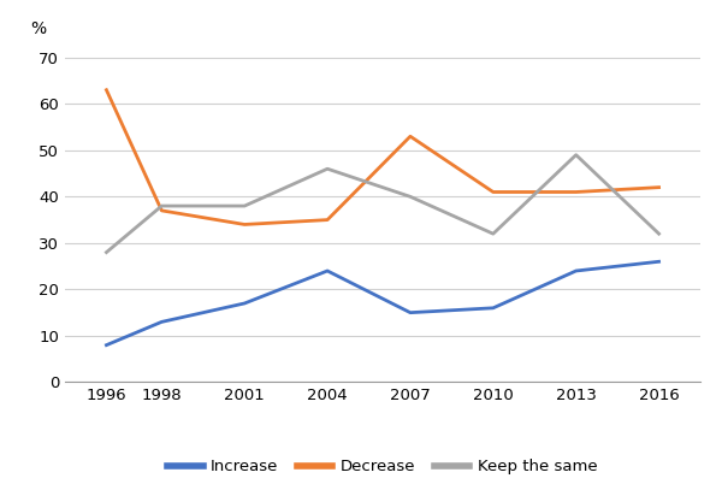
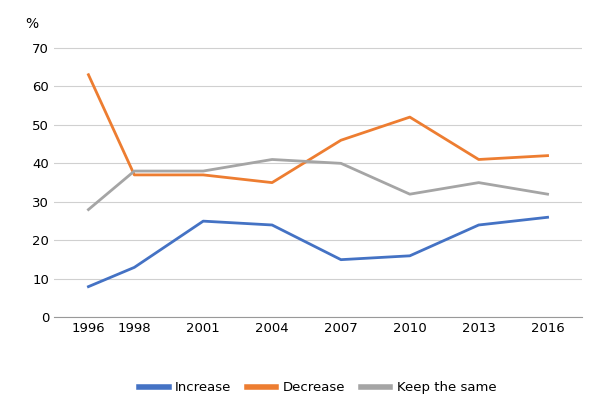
Increase/2001: 17 -> 25
Decrease/2001: 34 -> 37
Keep the same/2004: 46 -> 41
Decrease/2007: 53 -> 46
Decrease/2010: 41 -> 52
Keep the same/2013: 49 -> 35
